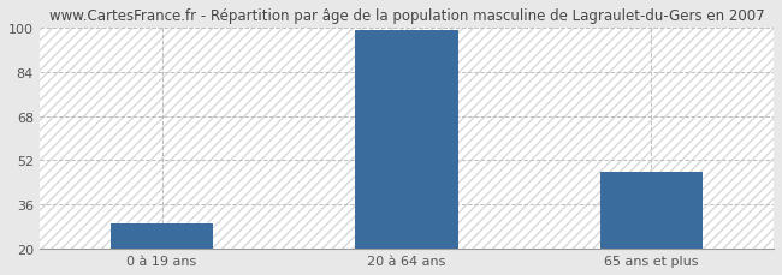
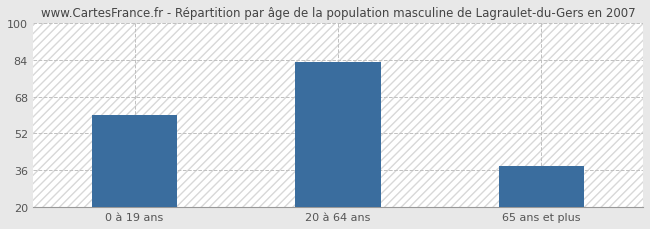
0 à 19 ans: 29 -> 60
20 à 64 ans: 99 -> 83
65 ans et plus: 48 -> 38
